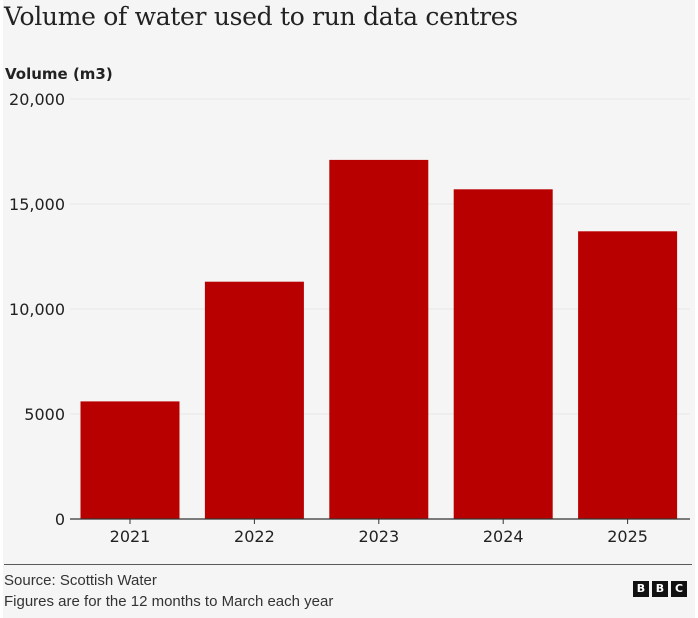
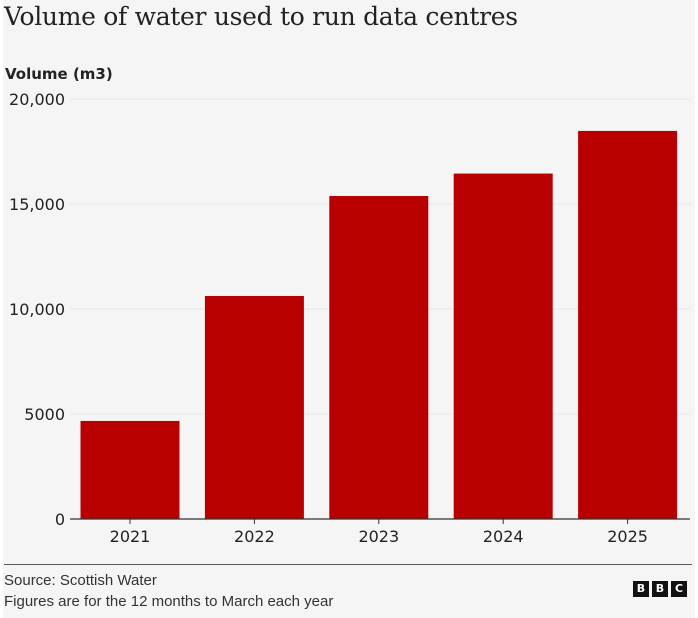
2021: 5600 -> 4700
2022: 11300 -> 10600
2023: 17100 -> 15400
2024: 15700 -> 16400
2025: 13700 -> 18500
